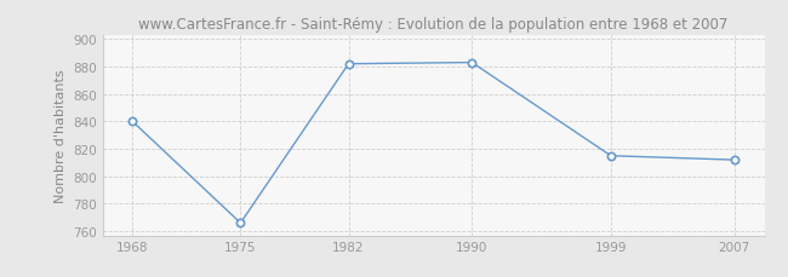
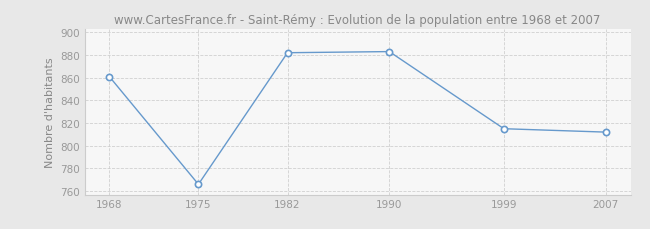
1968: 840 -> 861
